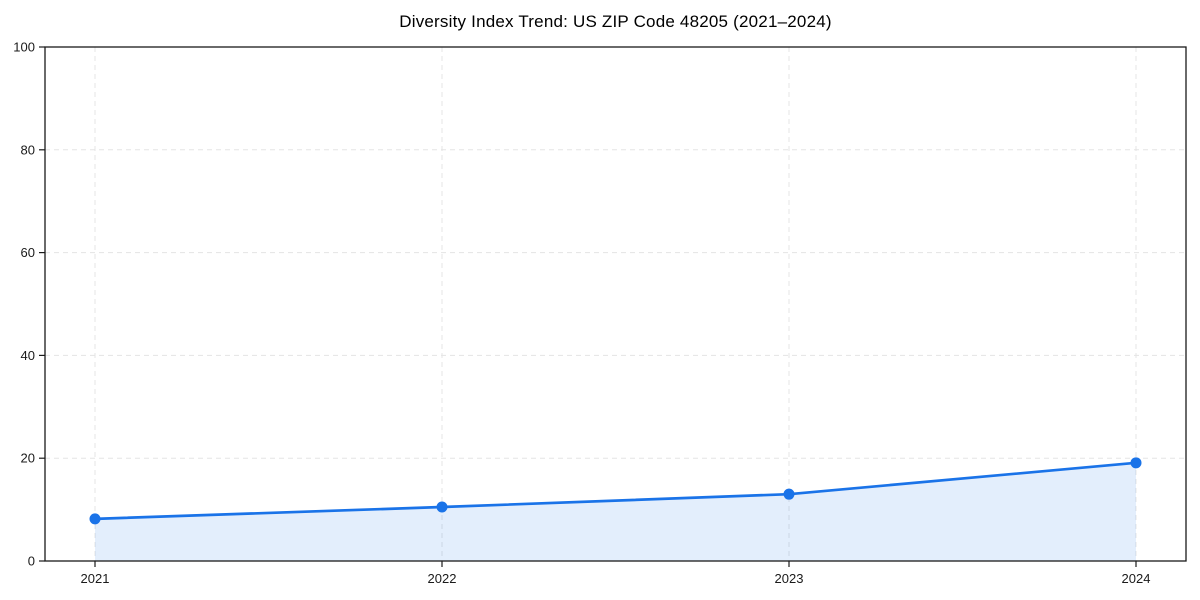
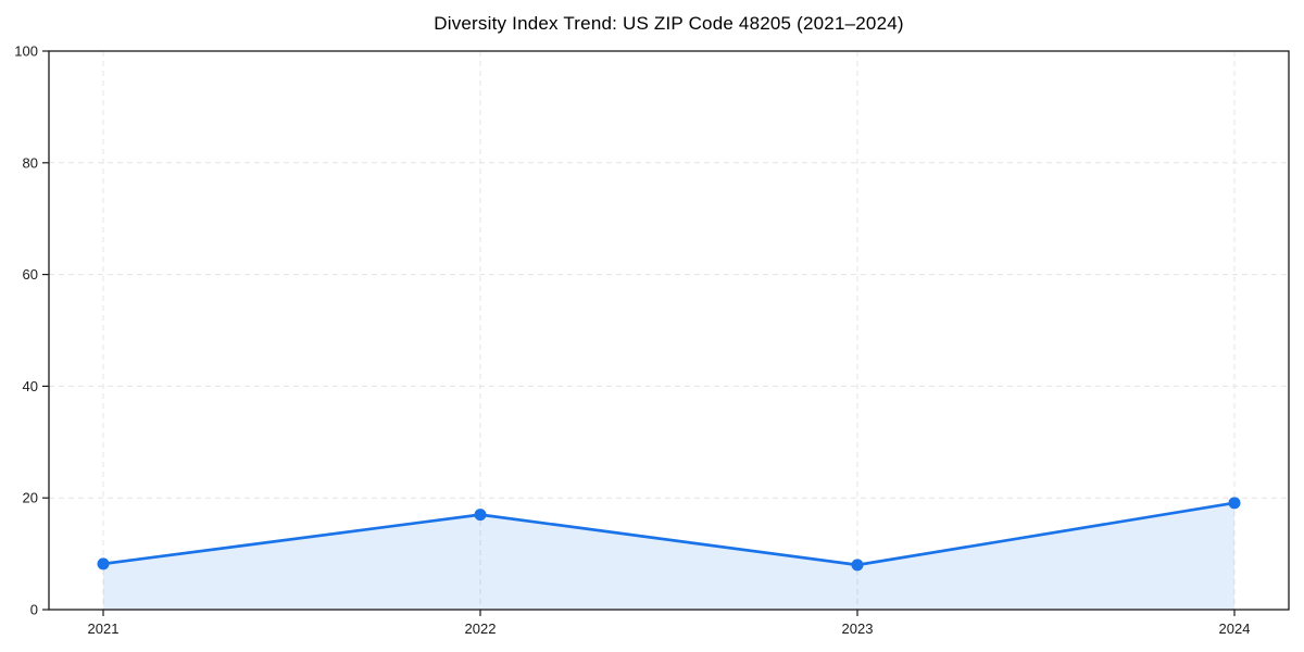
2022: 10 -> 17
2023: 13 -> 8
